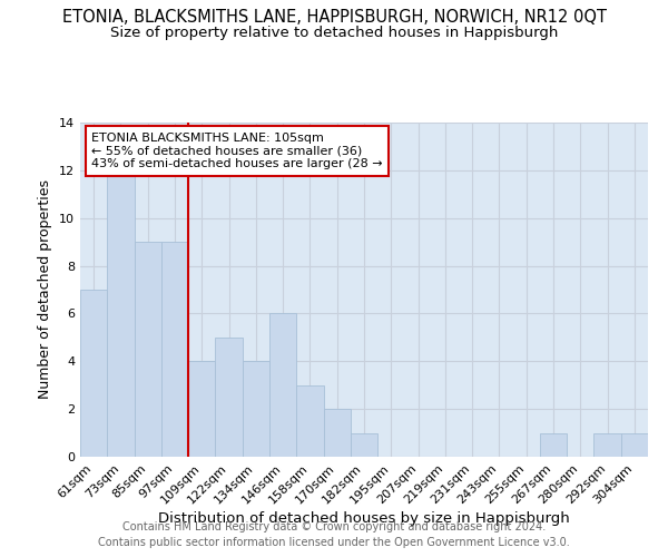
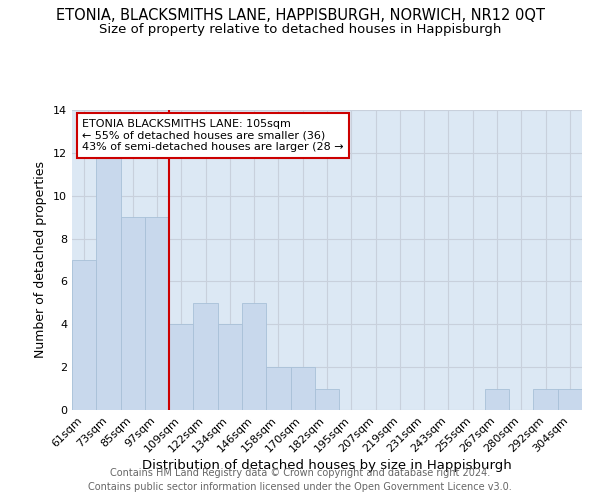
146sqm: 6 -> 5
158sqm: 3 -> 2
